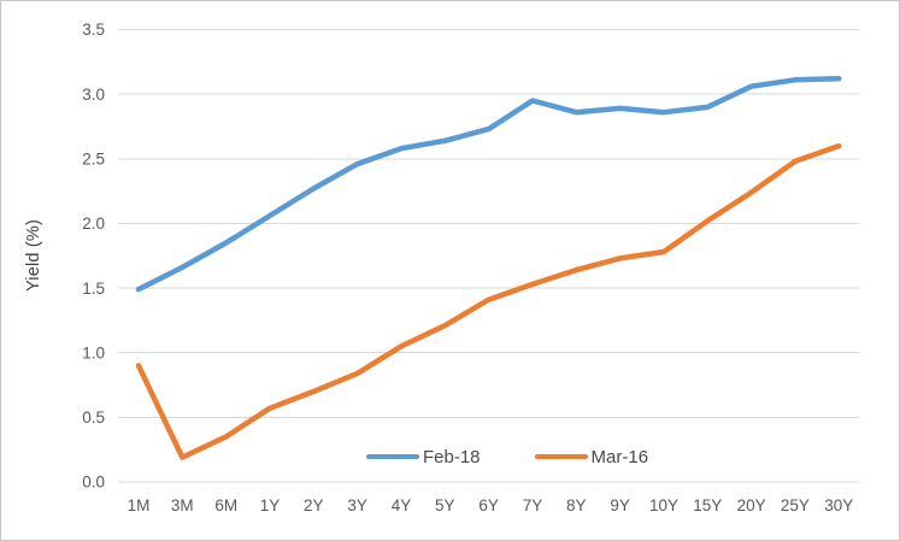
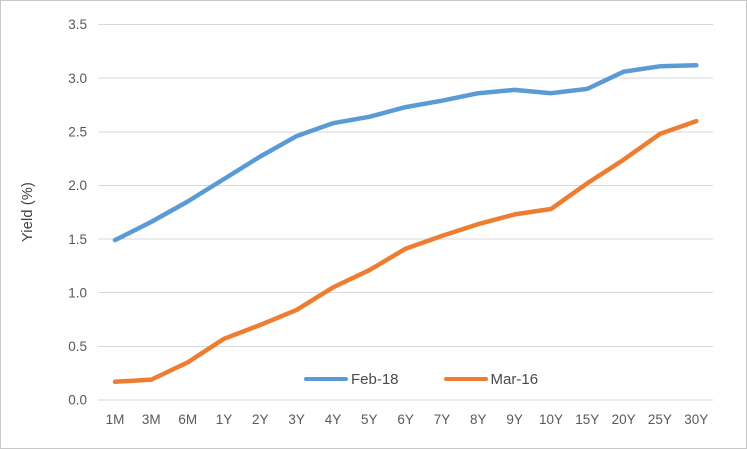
Mar-16/1M: 0.90 -> 0.17
Feb-18/7Y: 2.95 -> 2.79
